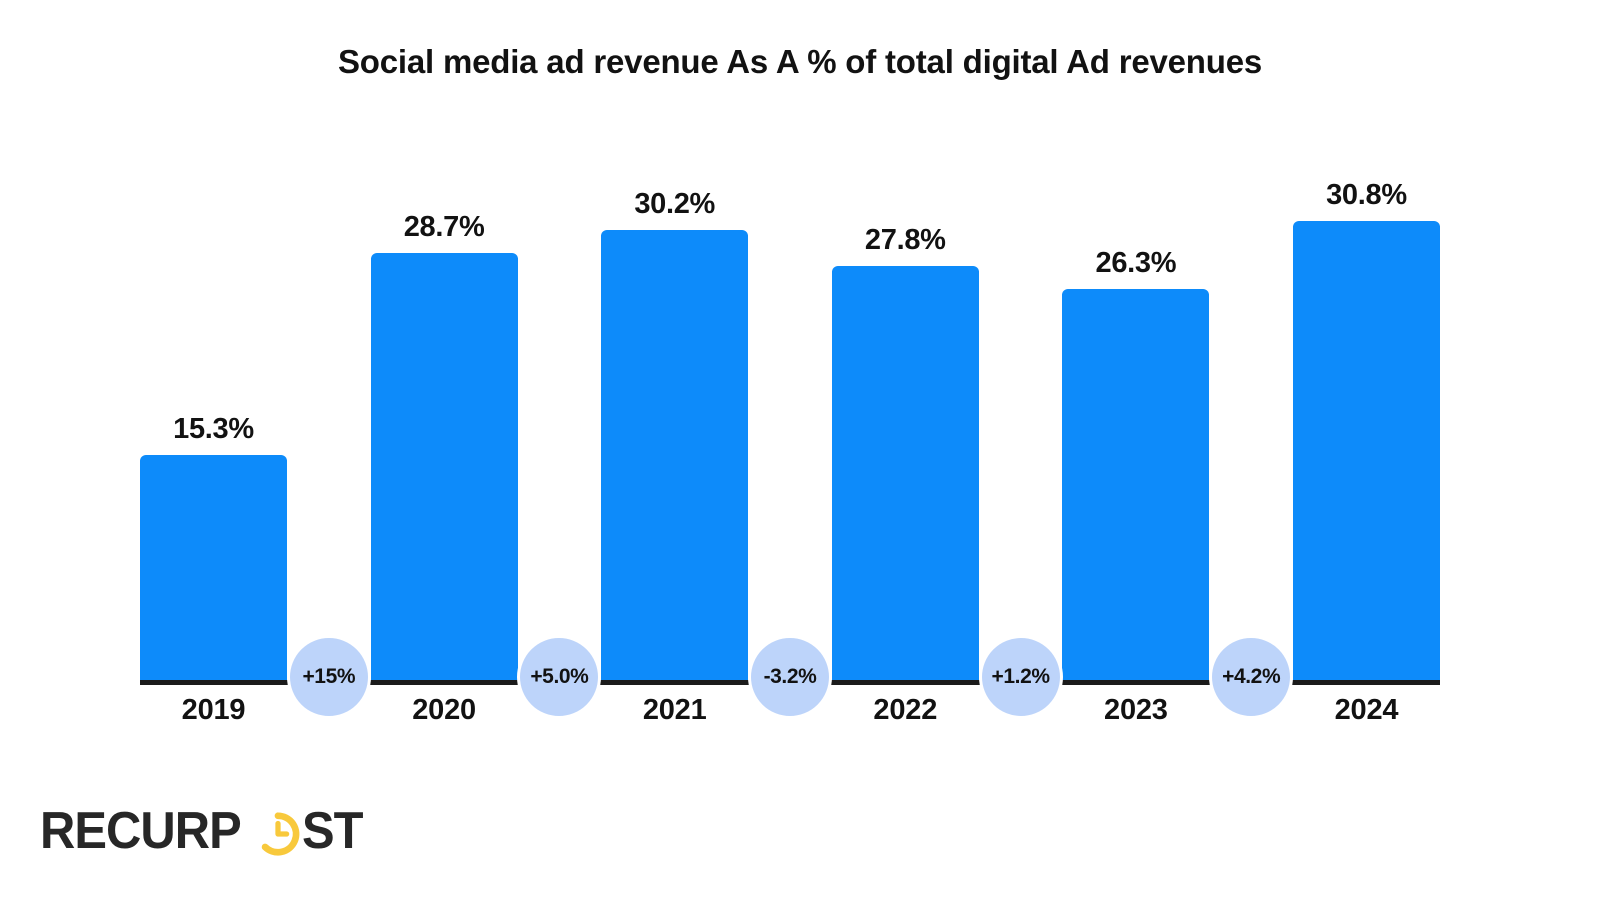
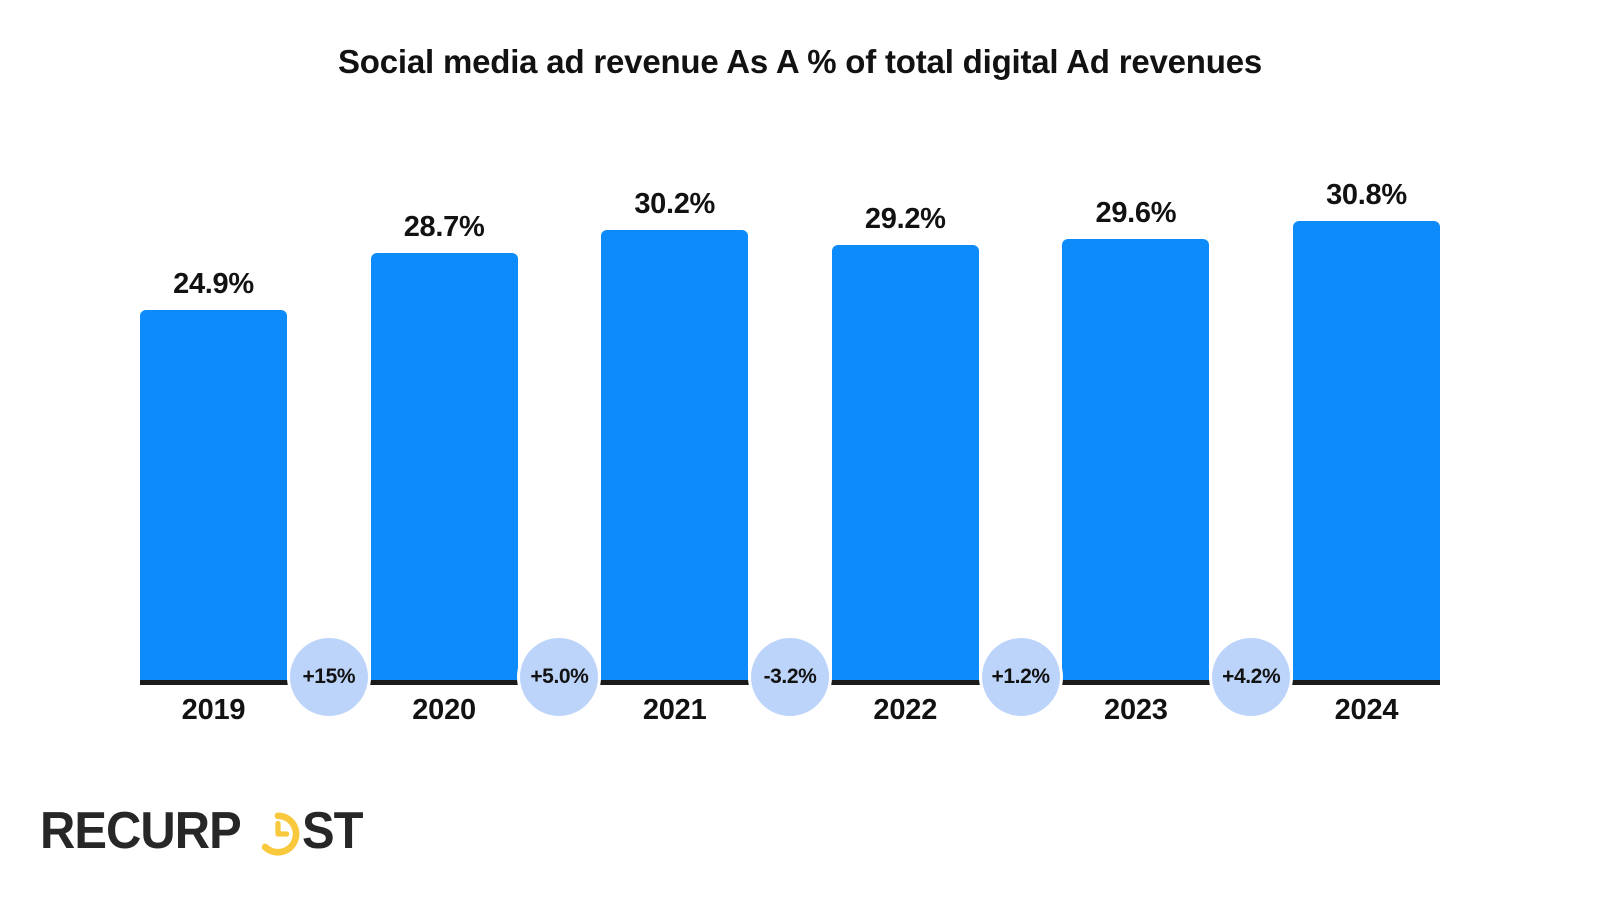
2019: 15.3% -> 24.9%
2022: 27.8% -> 29.2%
2023: 26.3% -> 29.6%
